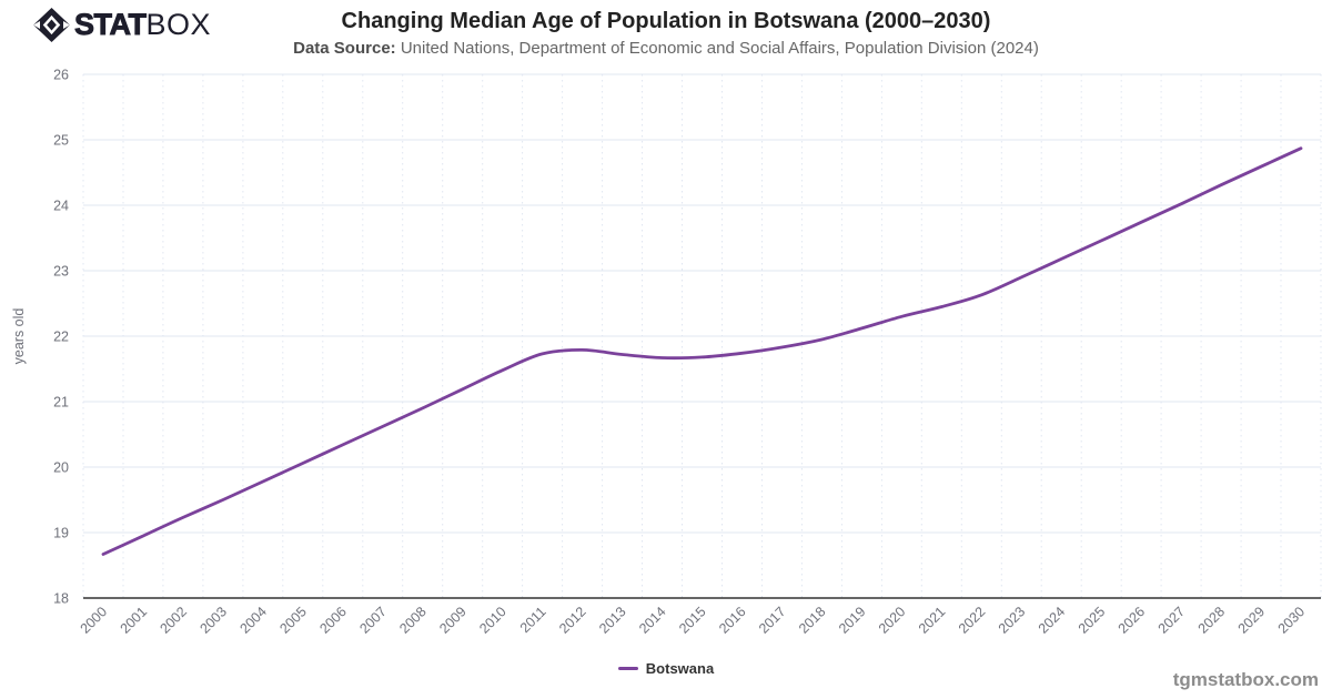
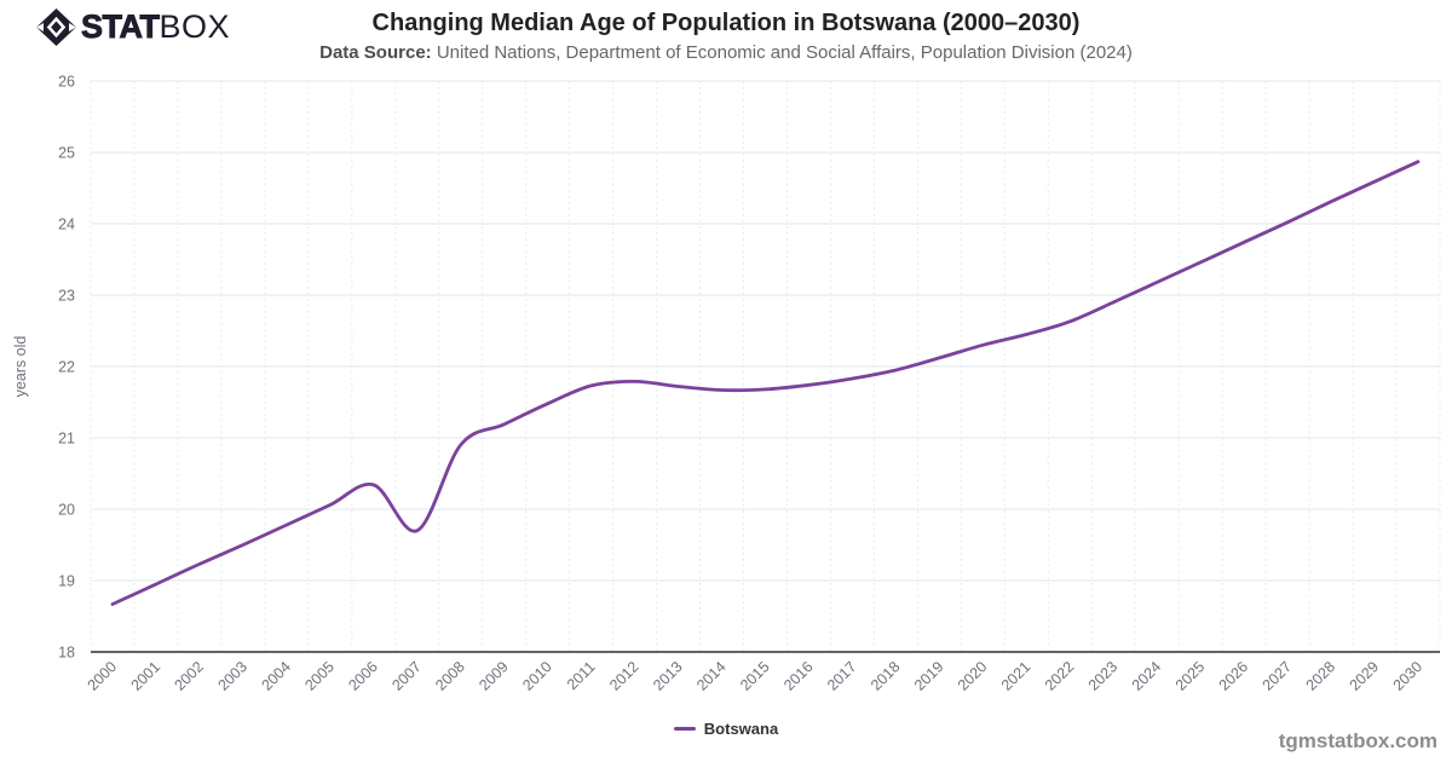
2007: 20.6 -> 19.7
